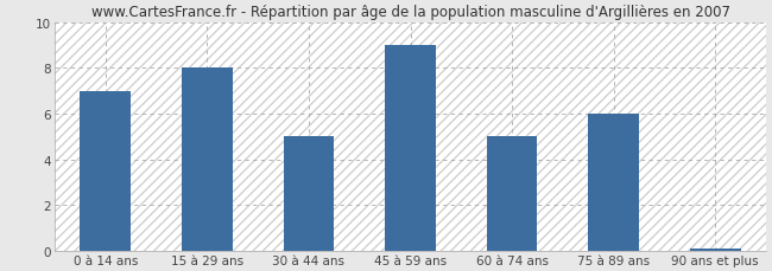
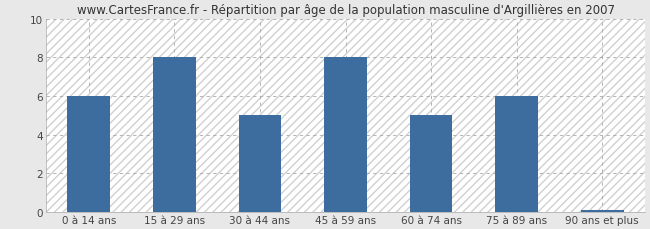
0 à 14 ans: 7.0 -> 6.0
45 à 59 ans: 9.0 -> 8.0
